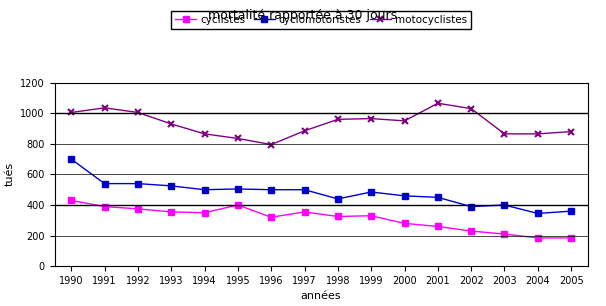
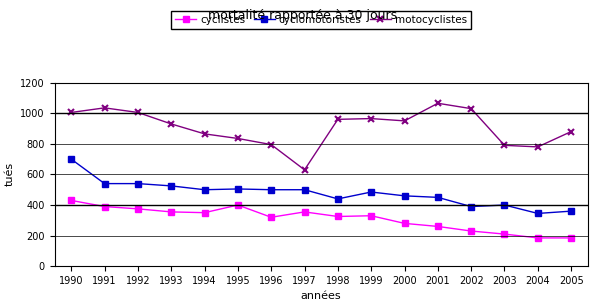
motocyclistes/1997: 880 -> 630
motocyclistes/2003: 860 -> 790
motocyclistes/2004: 860 -> 780
